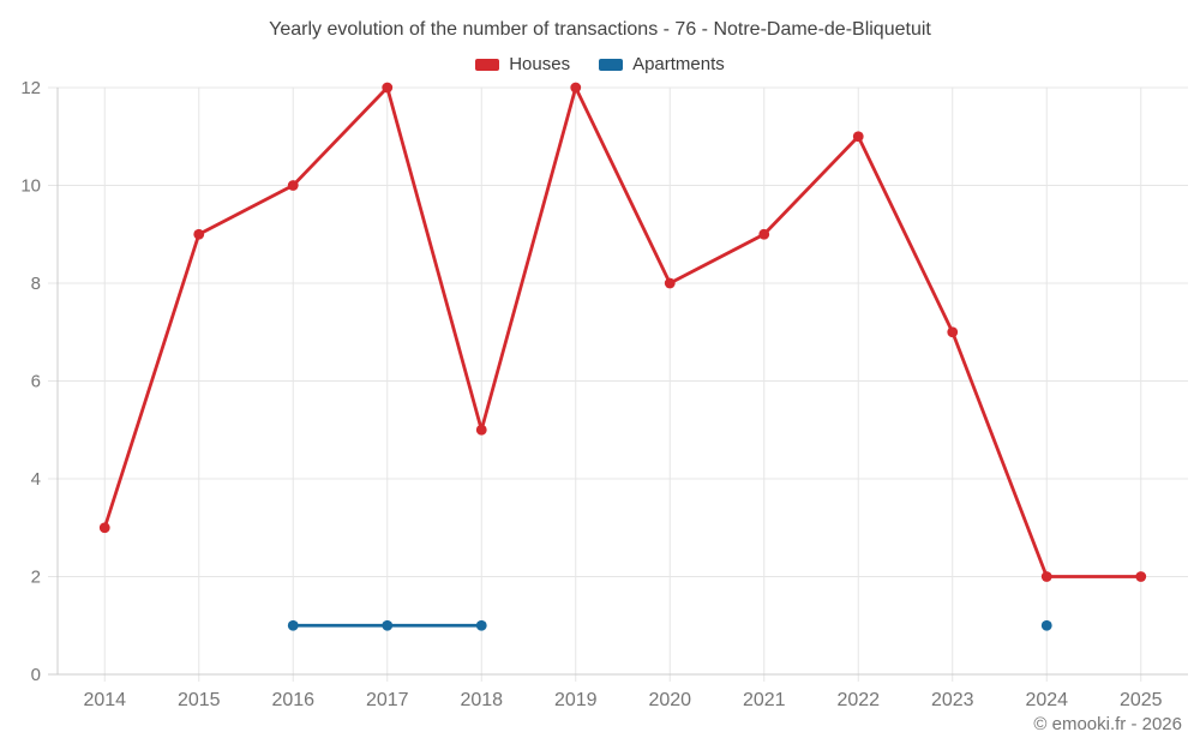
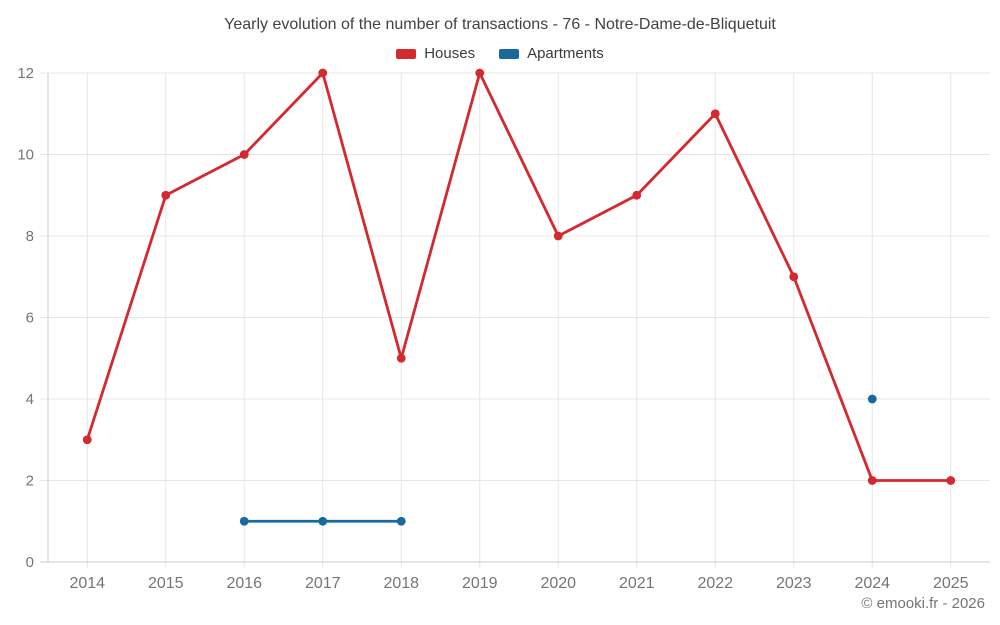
Apartments/2024: 1 -> 4
